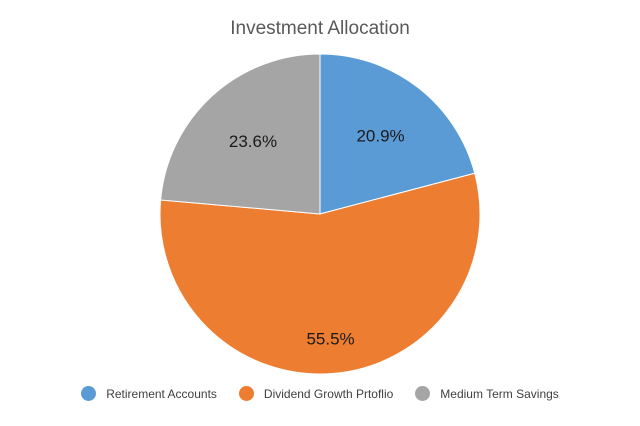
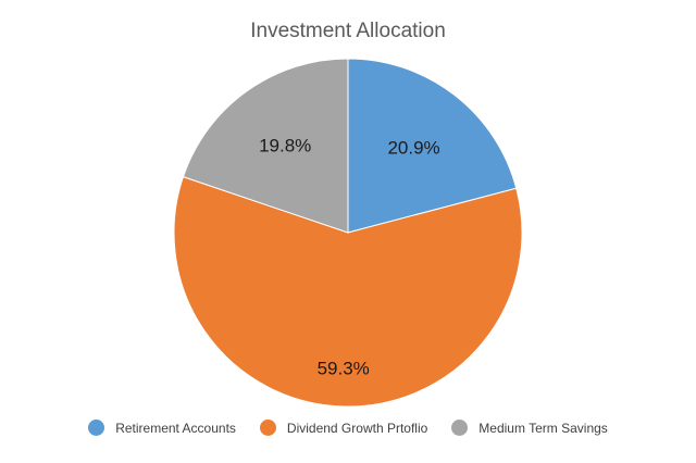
Dividend Growth Prtoflio: 55.5% -> 59.3%
Medium Term Savings: 23.6% -> 19.8%
